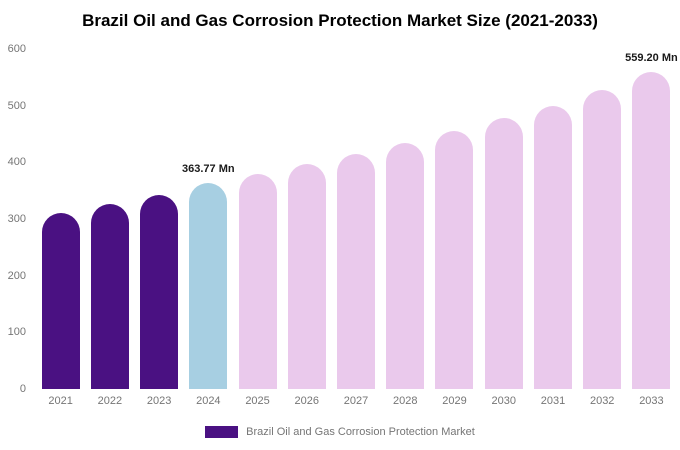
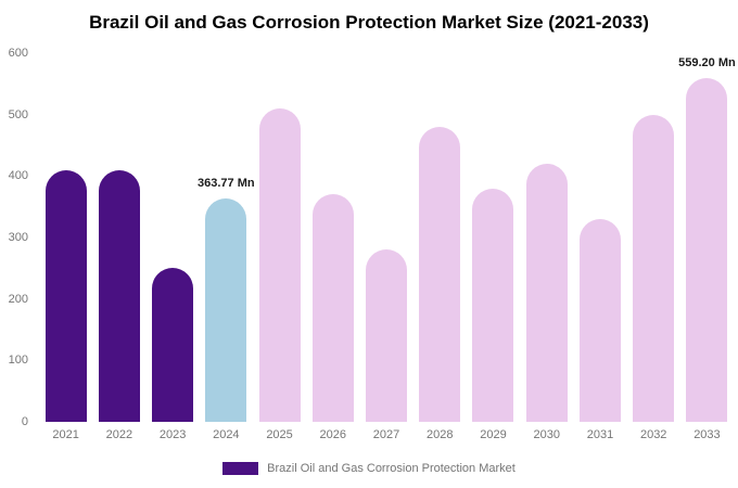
2021: 310 -> 410
2022: 330 -> 410
2023: 340 -> 250
2025: 380 -> 510
2026: 400 -> 370
2027: 420 -> 280
2028: 430 -> 480
2029: 460 -> 380
2030: 480 -> 420
2031: 500 -> 330
2032: 530 -> 500
